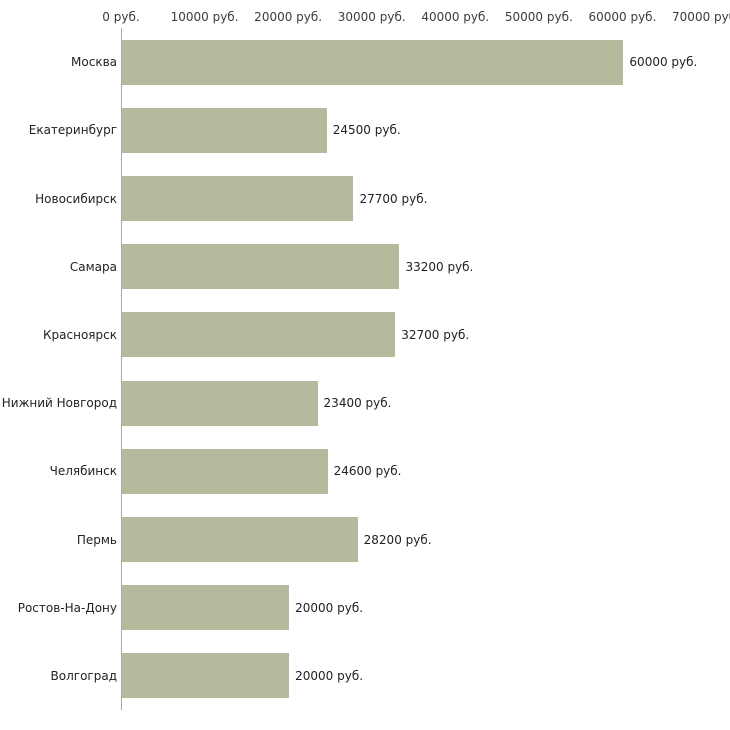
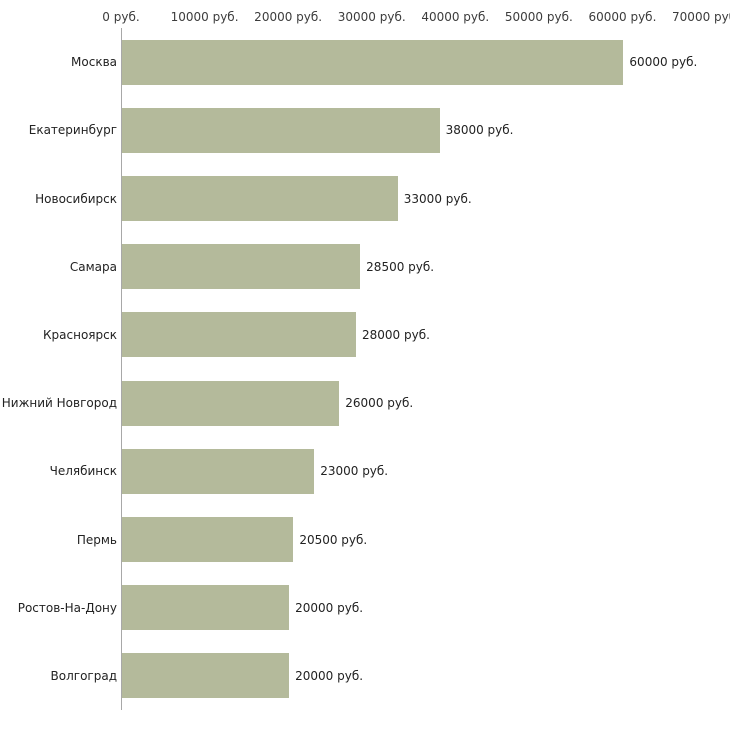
Екатеринбург: 24500 -> 38000
Новосибирск: 27700 -> 33000
Самара: 33200 -> 28500
Красноярск: 32700 -> 28000
Нижний Новгород: 23400 -> 26000
Челябинск: 24600 -> 23000
Пермь: 28200 -> 20500
